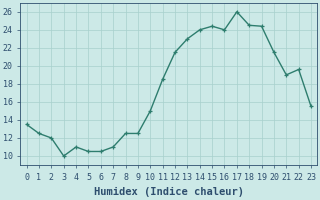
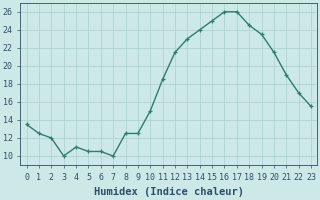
7: 11.0 -> 10.0
15: 24.4 -> 25.0
16: 24.0 -> 26.0
19: 24.4 -> 23.5
22: 19.6 -> 17.0
